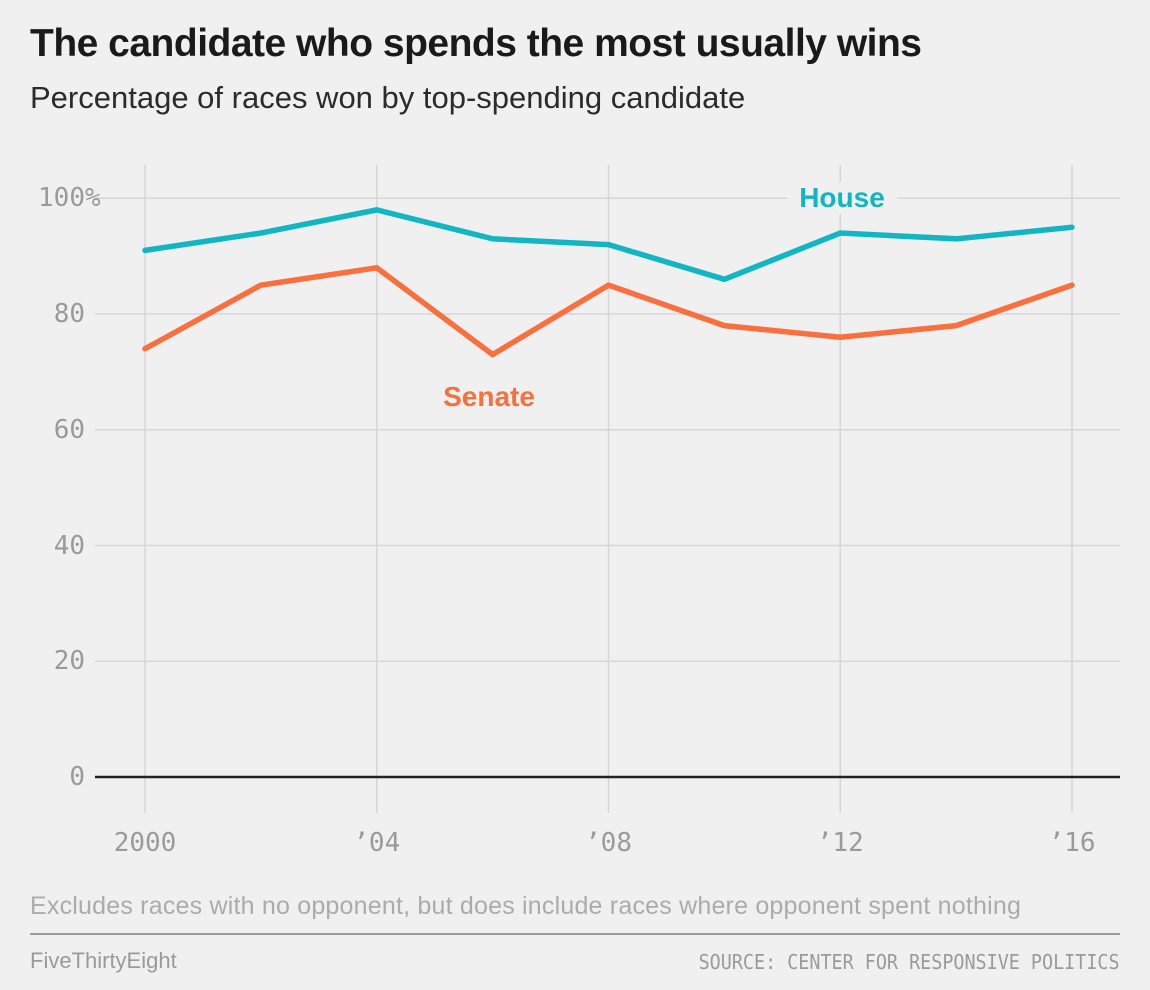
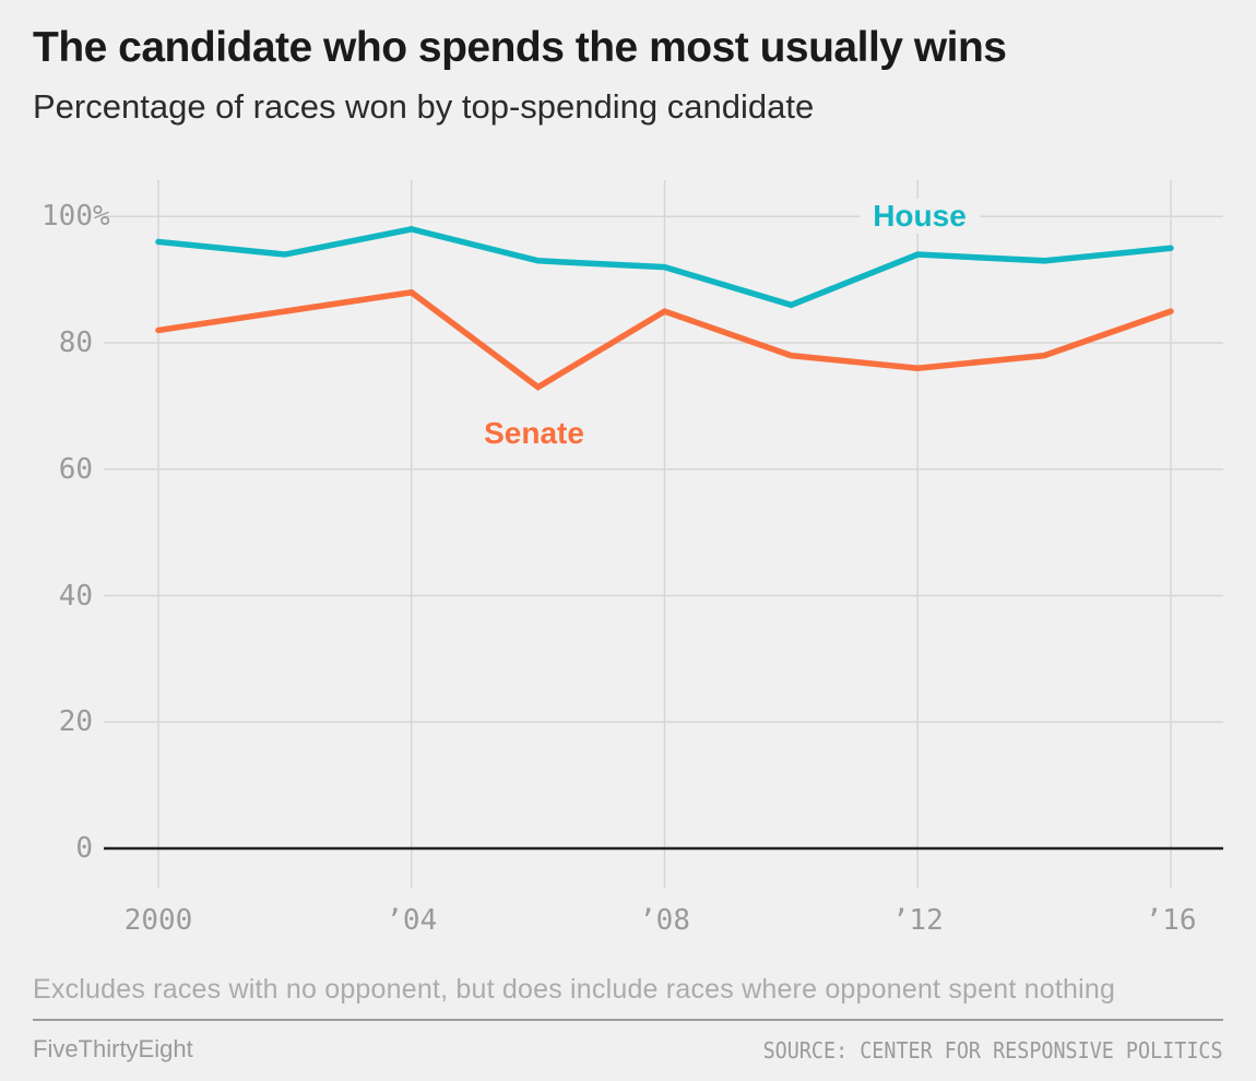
House/2000: 91 -> 96
Senate/2000: 74 -> 82
